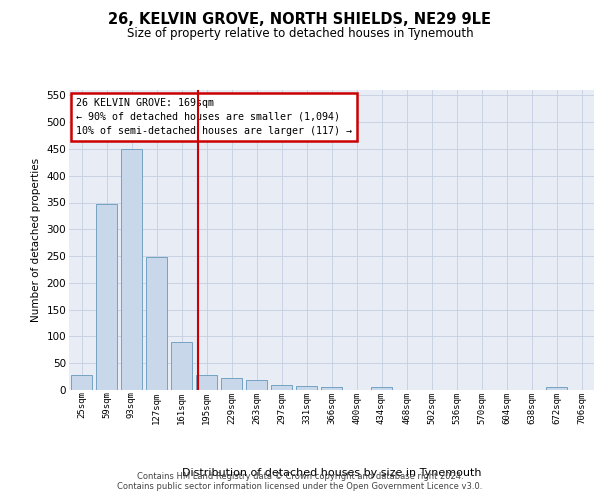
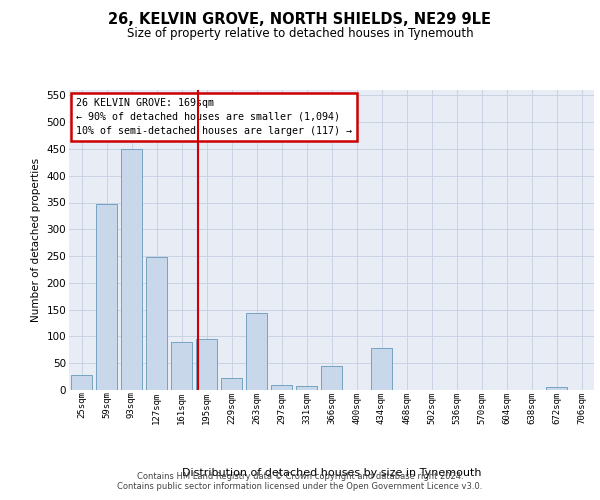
195sqm: 28 -> 96
263sqm: 18 -> 144
366sqm: 5 -> 44
434sqm: 5 -> 78
